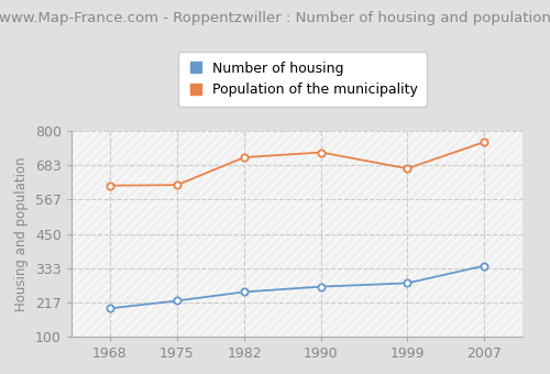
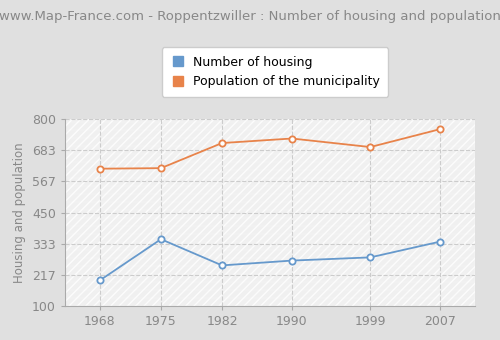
Number of housing/1975: 222 -> 350
Population of the municipality/1999: 672 -> 695
